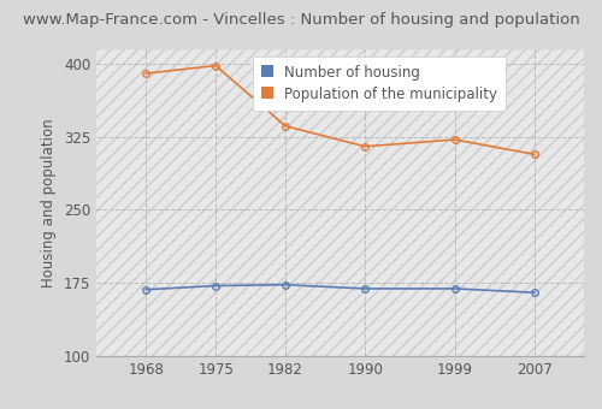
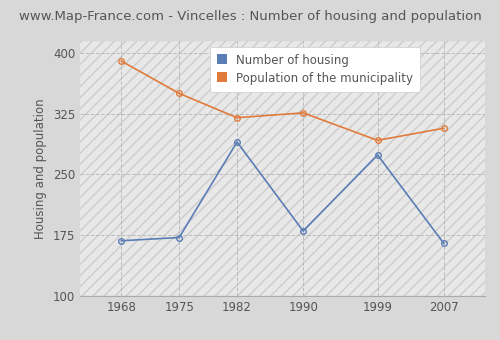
Population of the municipality/1975: 398 -> 350
Number of housing/1982: 173 -> 290
Population of the municipality/1982: 336 -> 320
Number of housing/1990: 169 -> 180
Population of the municipality/1990: 315 -> 326
Number of housing/1999: 169 -> 274
Population of the municipality/1999: 322 -> 292
